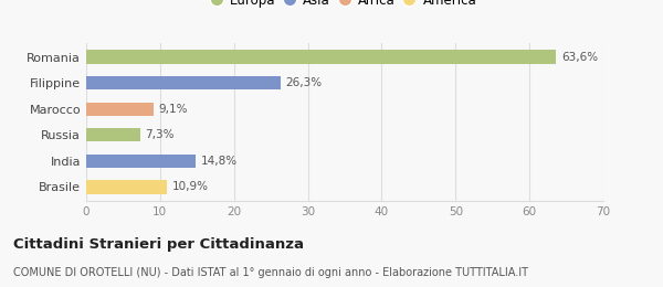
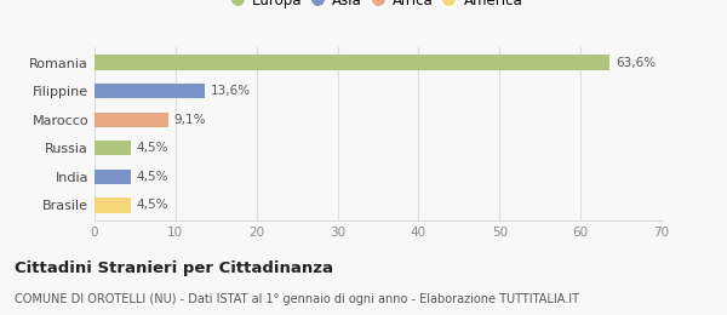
Filippine: 26,3% -> 13,6%
Russia: 7,3% -> 4,5%
India: 14,8% -> 4,5%
Brasile: 10,9% -> 4,5%
